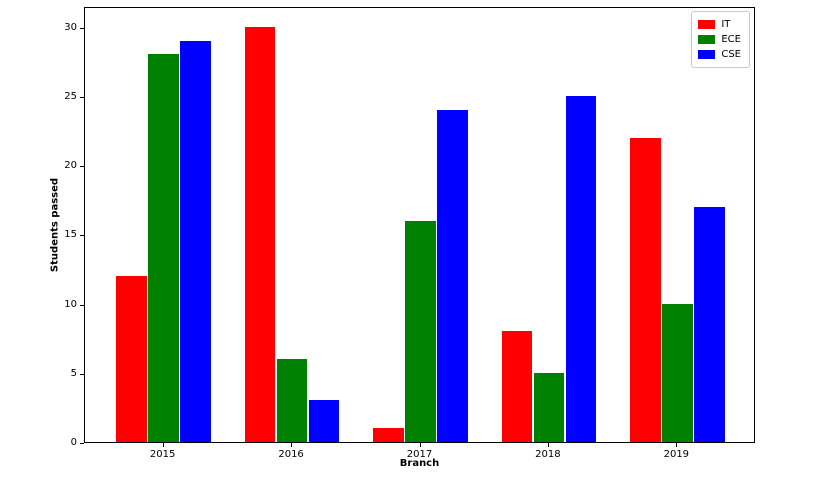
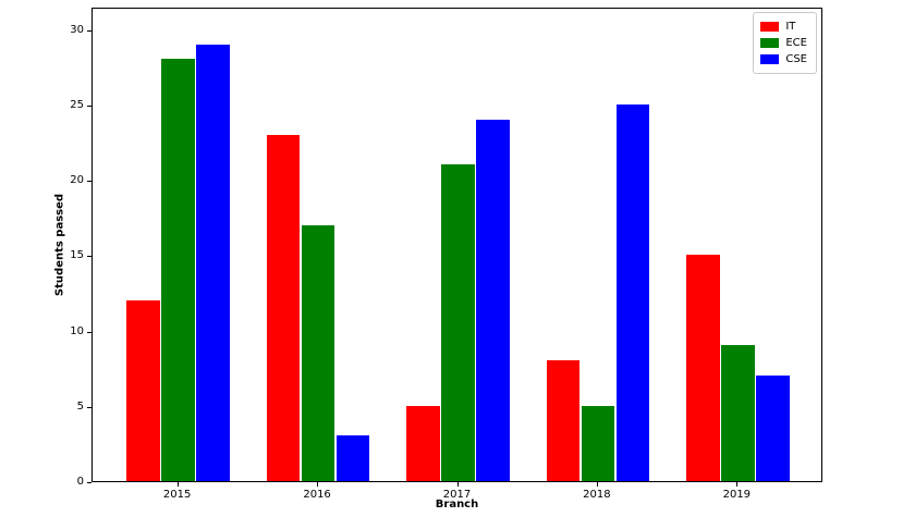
IT/2016: 30 -> 23
ECE/2016: 6 -> 17
IT/2017: 1 -> 5
ECE/2017: 16 -> 21
IT/2019: 22 -> 15
ECE/2019: 10 -> 9
CSE/2019: 17 -> 7
